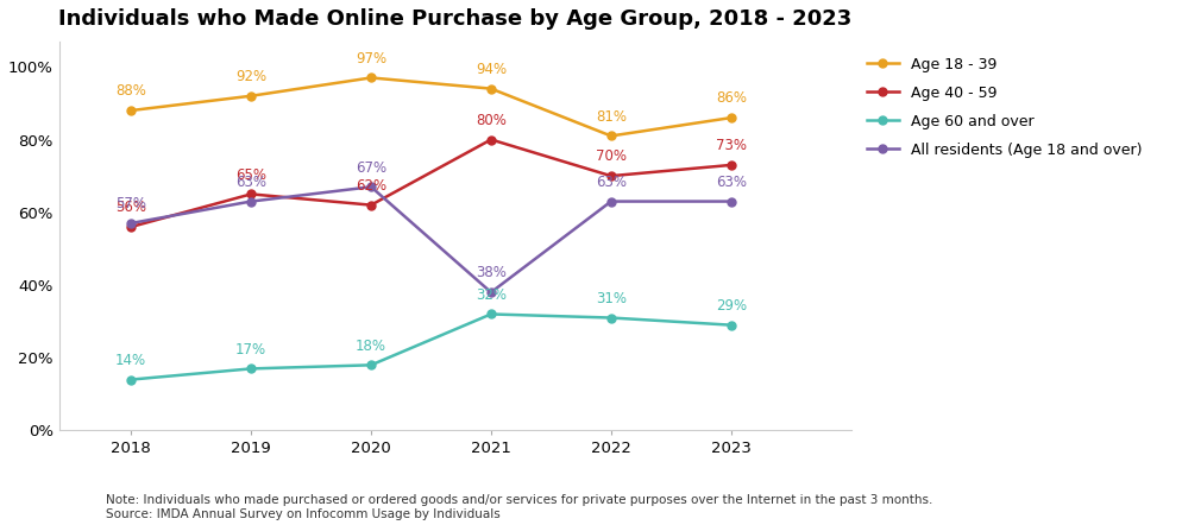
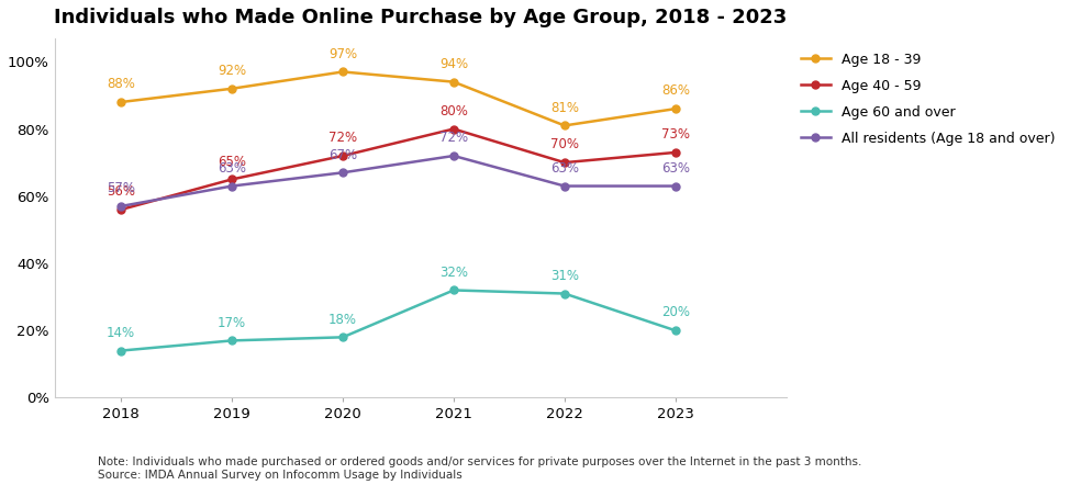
Age 40 - 59/2020: 62% -> 72%
All residents (Age 18 and over)/2021: 38% -> 72%
Age 60 and over/2023: 29% -> 20%
